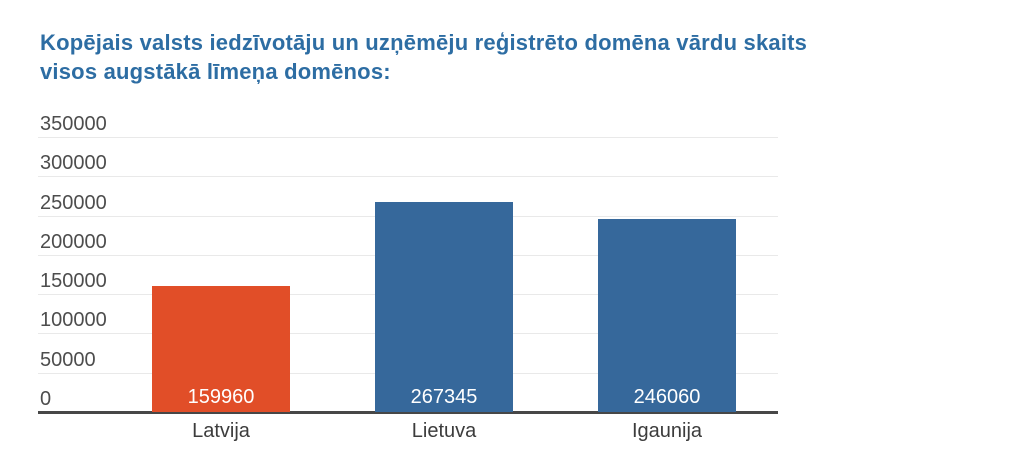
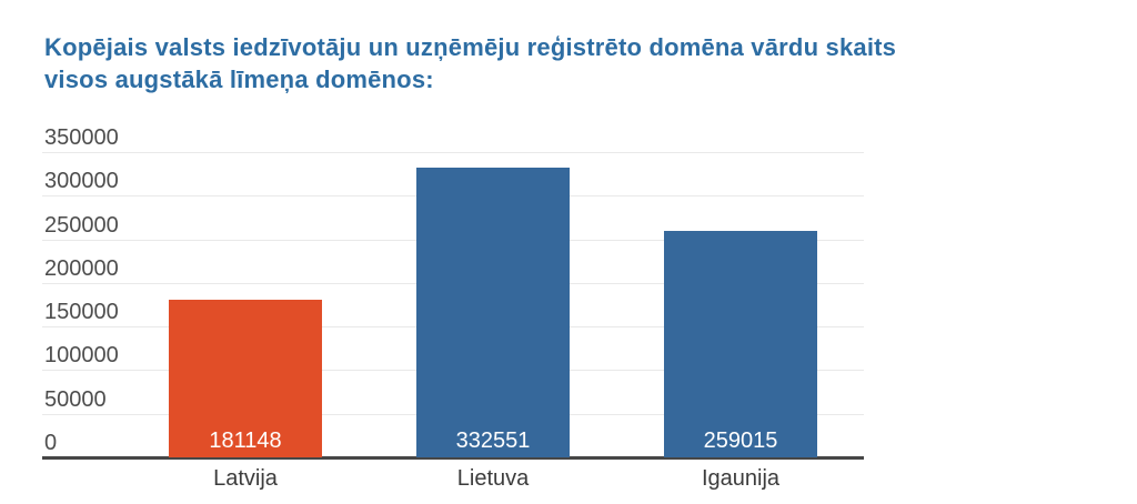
Latvija: 159960 -> 181148
Lietuva: 267345 -> 332551
Igaunija: 246060 -> 259015
